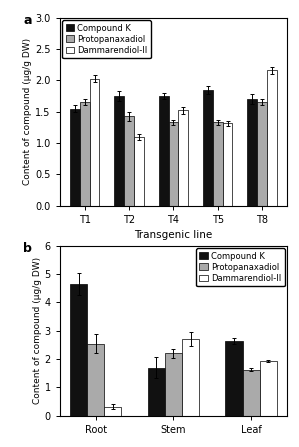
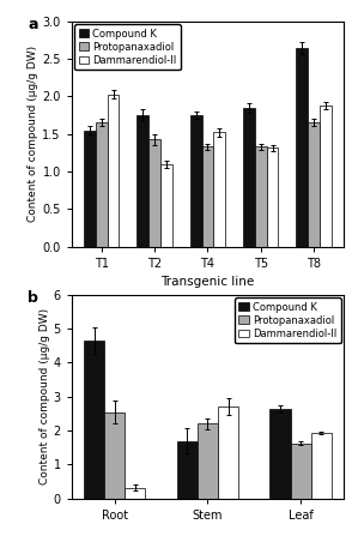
Compound K/T8: 1.70 -> 2.65
Dammarendiol-II/T8: 2.16 -> 1.88
